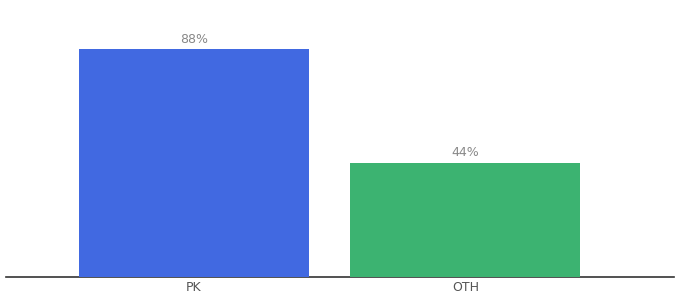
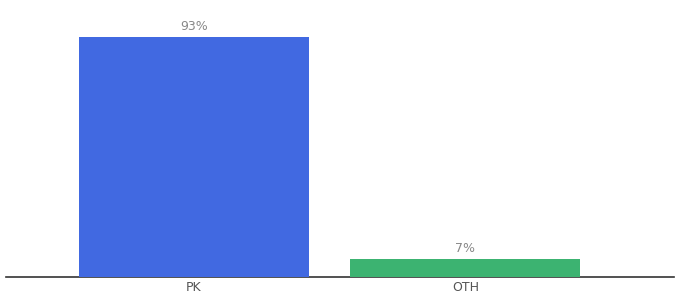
PK: 88% -> 93%
OTH: 44% -> 7%
